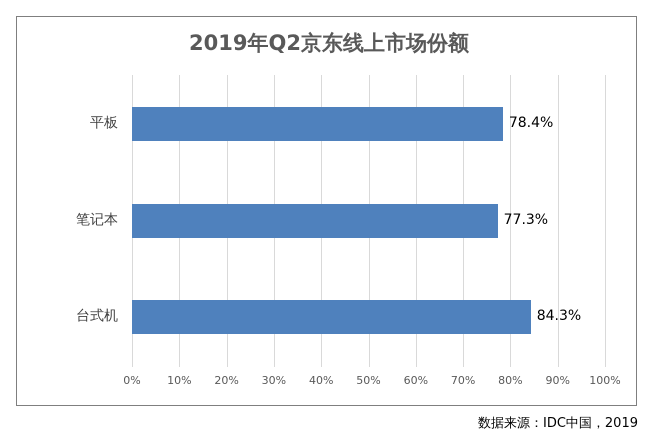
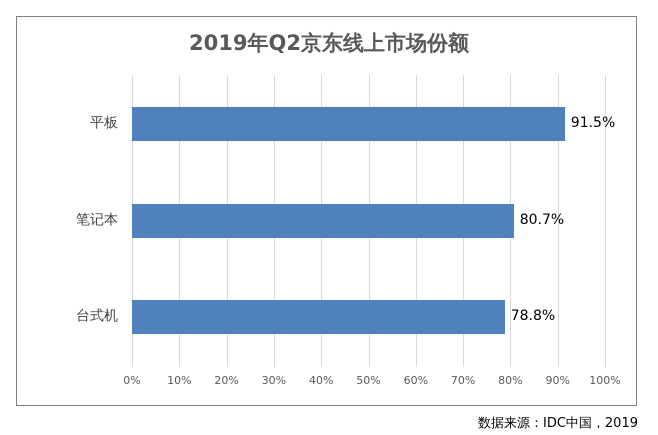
平板: 78.4% -> 91.5%
笔记本: 77.3% -> 80.7%
台式机: 84.3% -> 78.8%
